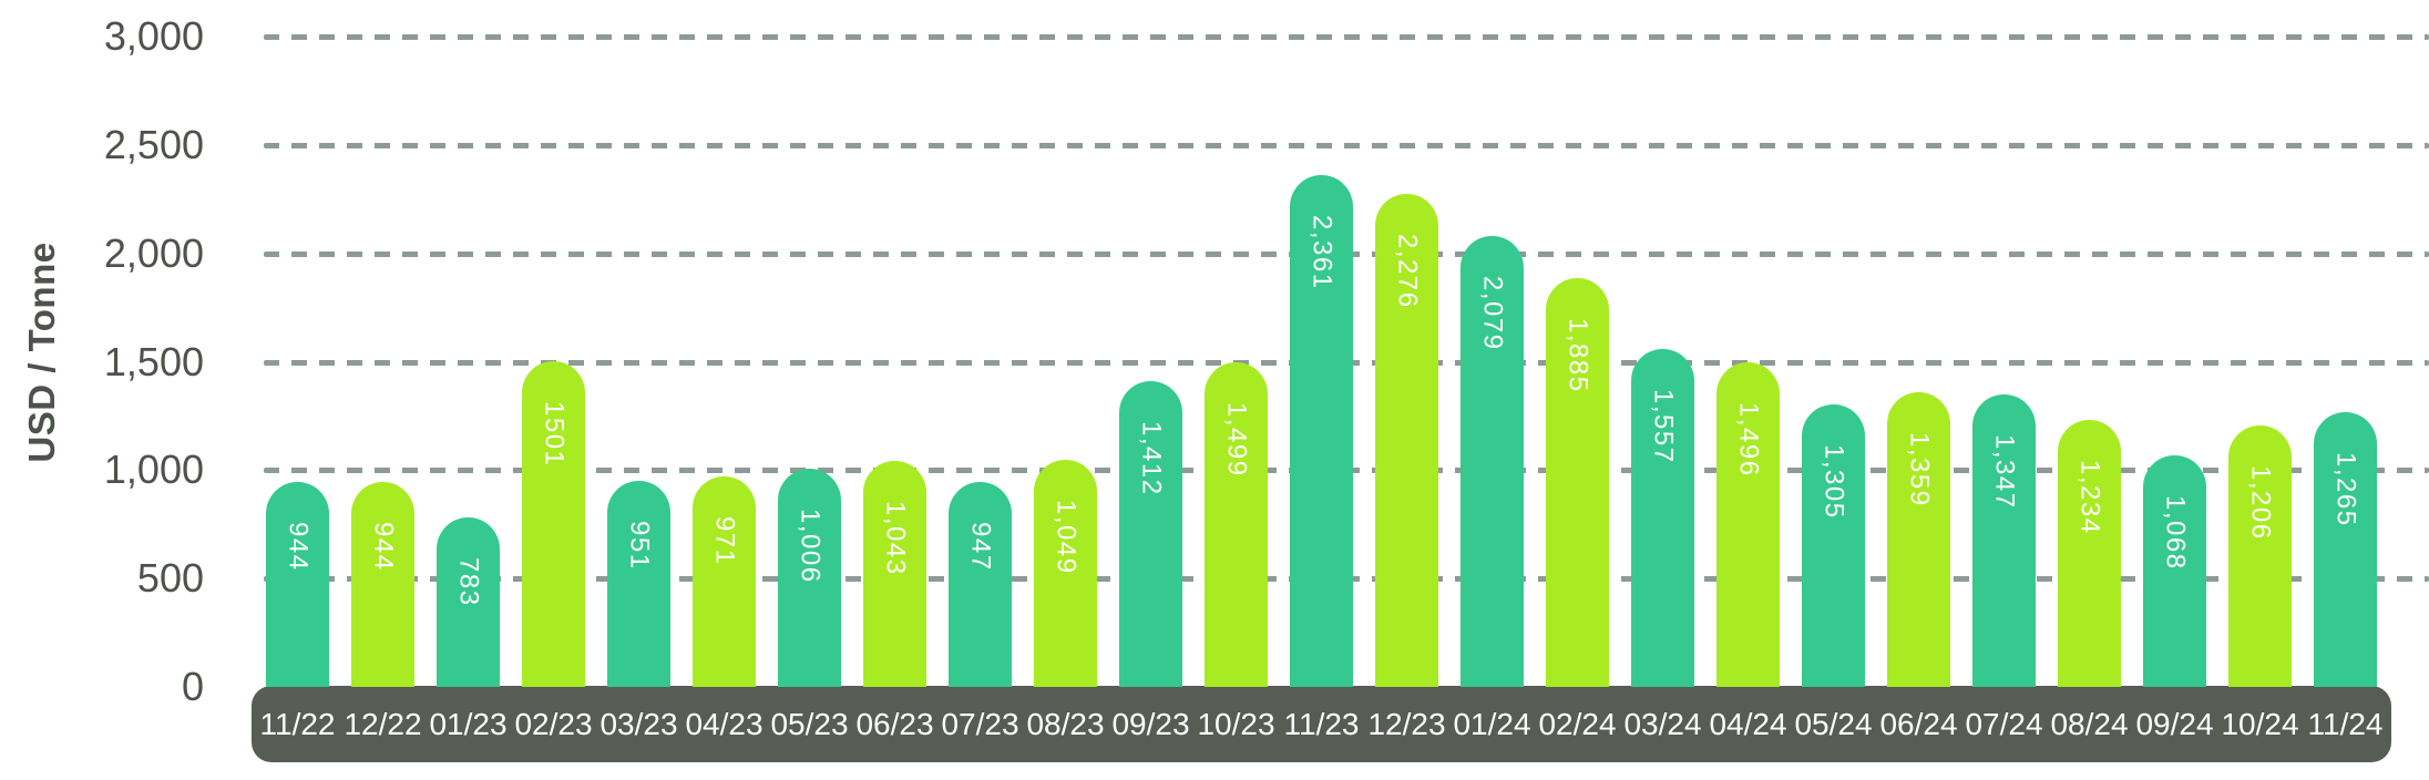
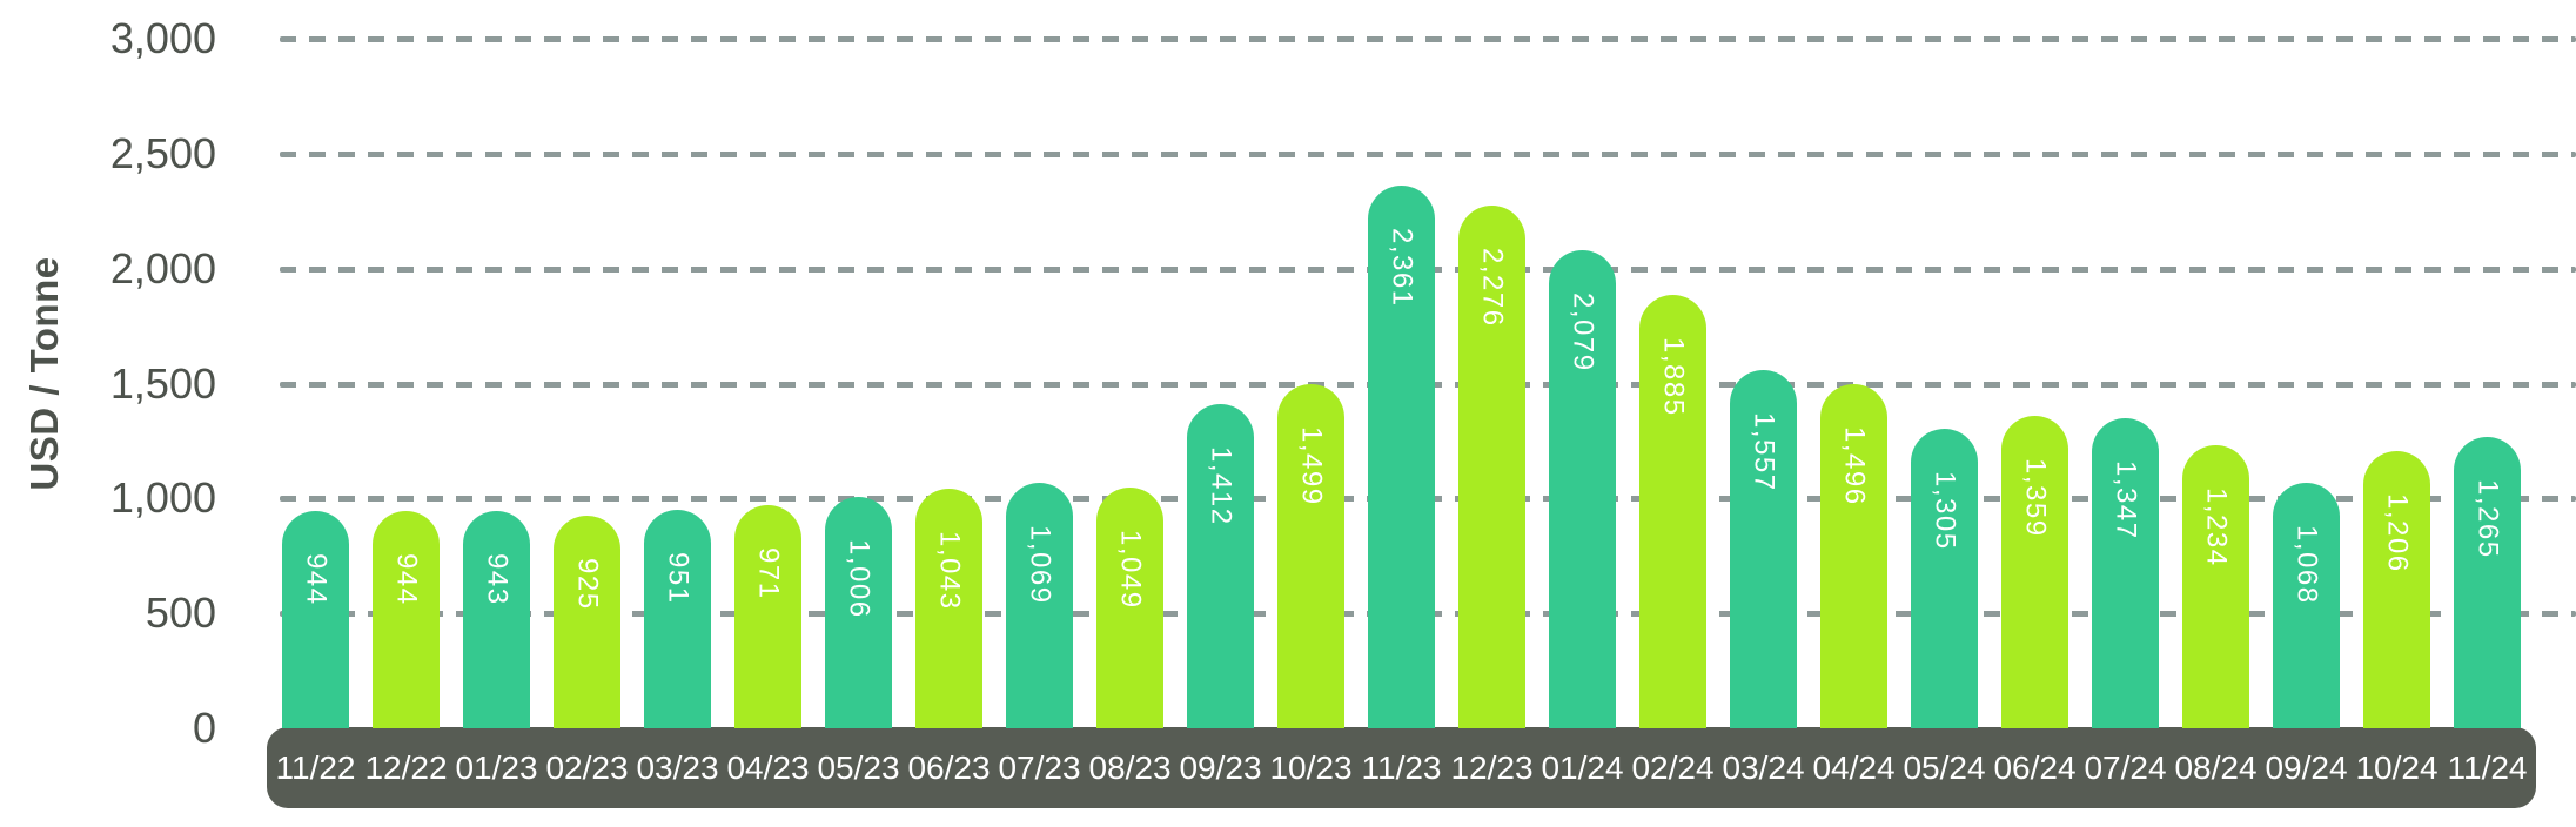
01/23: 783 -> 943
02/23: 1501 -> 925
07/23: 947 -> 1,069
